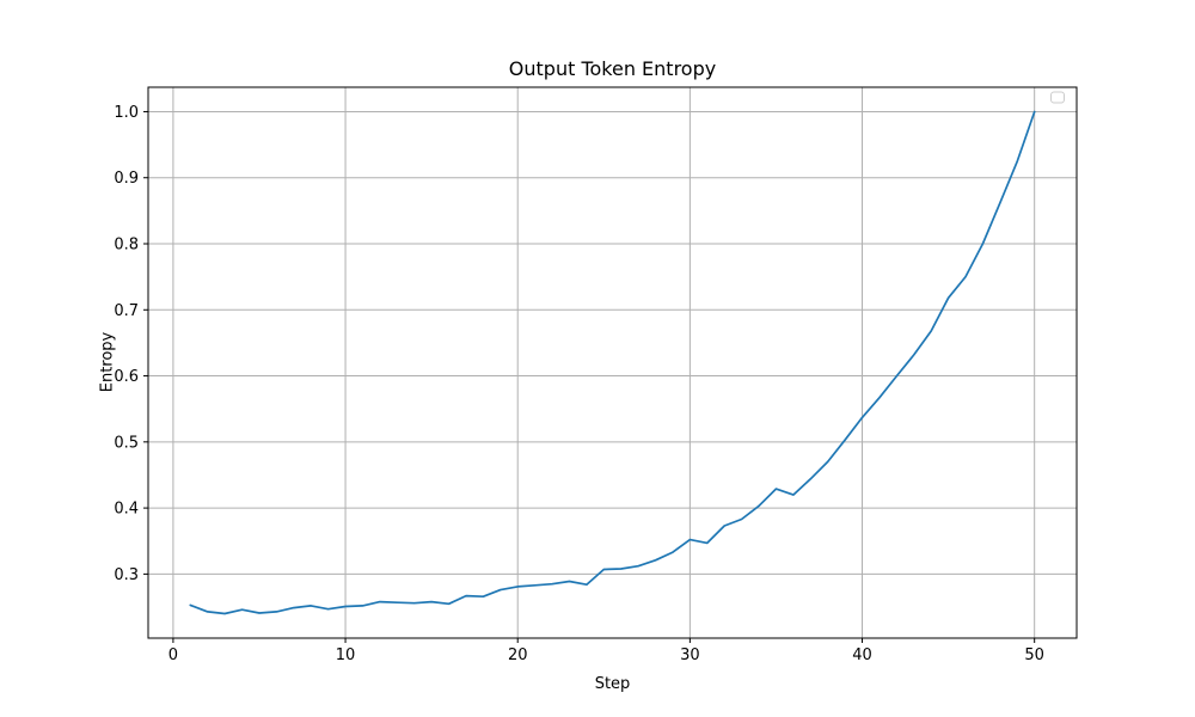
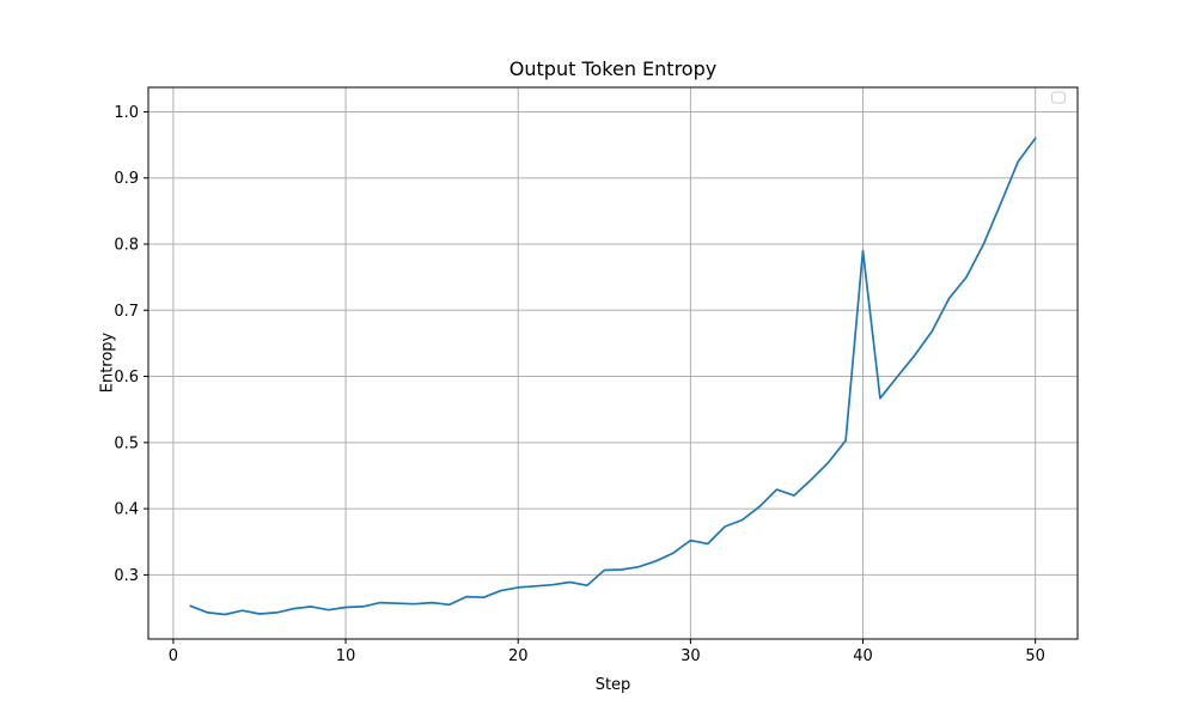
40: 0.54 -> 0.79
50: 1.00 -> 0.96
